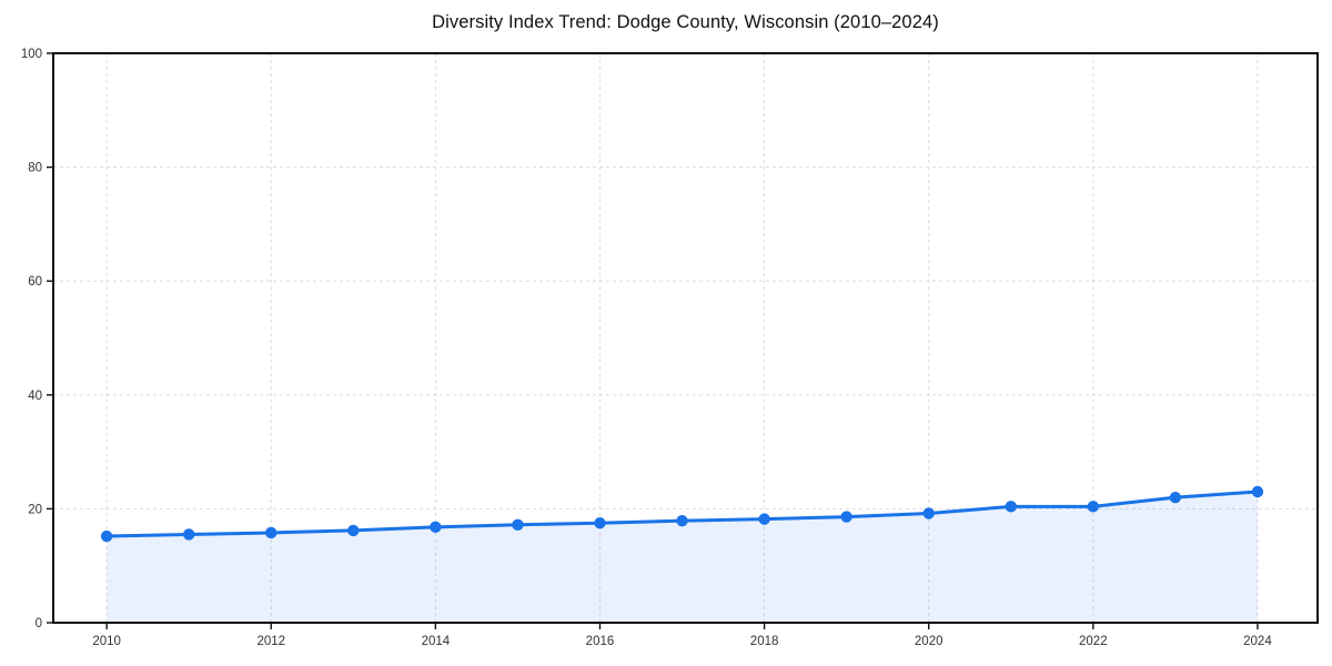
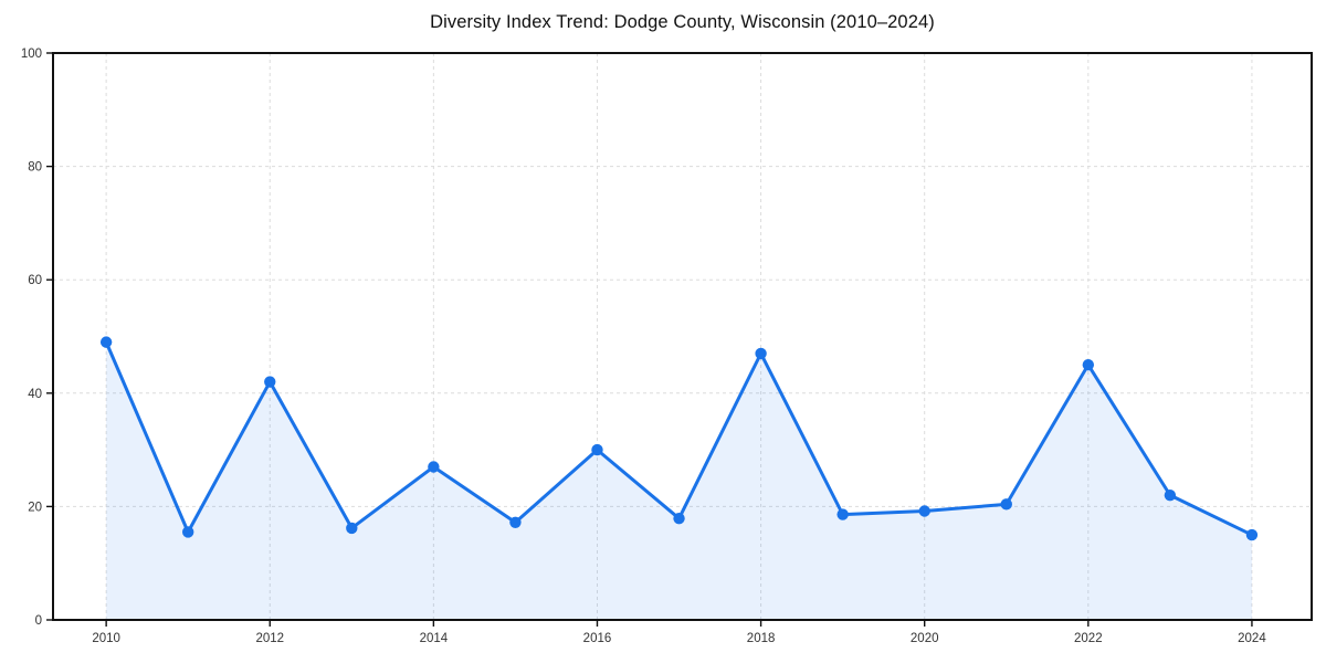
2010: 15 -> 49
2012: 16 -> 42
2014: 17 -> 27
2016: 18 -> 30
2018: 18 -> 47
2022: 20 -> 45
2024: 23 -> 15
